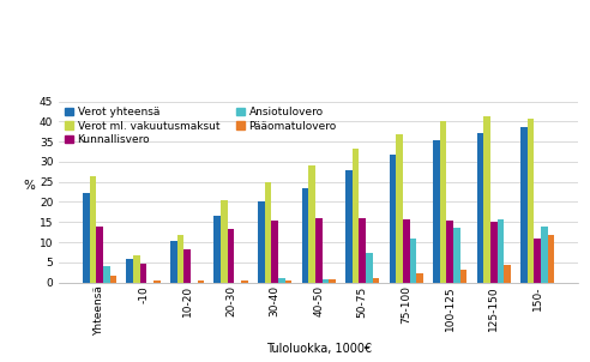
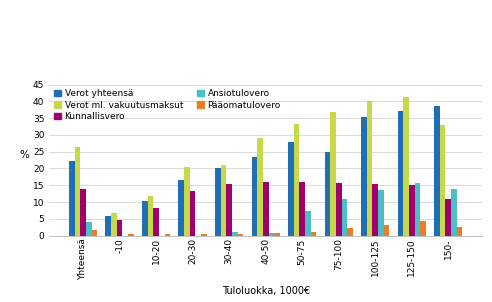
Verot ml. vakuutusmaksut/30-40: 25.0 -> 21.0
Verot yhteensä/75-100: 31.8 -> 25.0
Verot ml. vakuutusmaksut/150-: 40.8 -> 33.0
Pääomatulovero/150-: 11.7 -> 2.5
